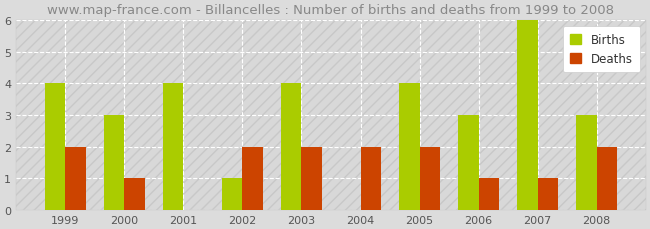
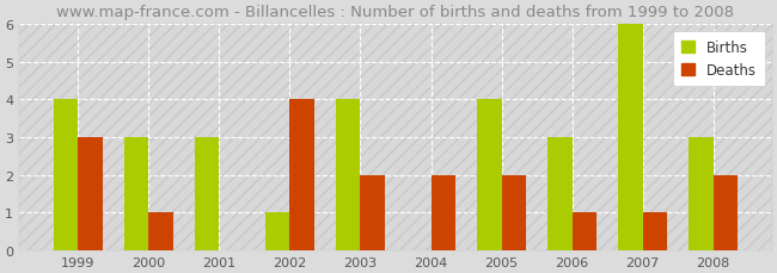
Deaths/1999: 2 -> 3
Births/2001: 4 -> 3
Deaths/2002: 2 -> 4
